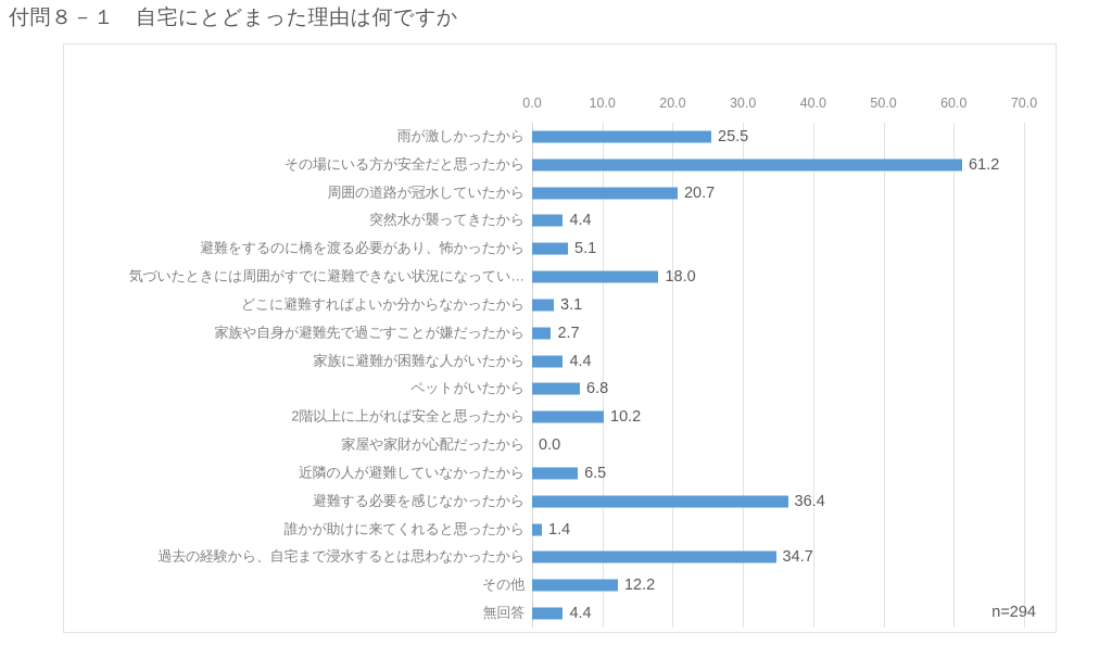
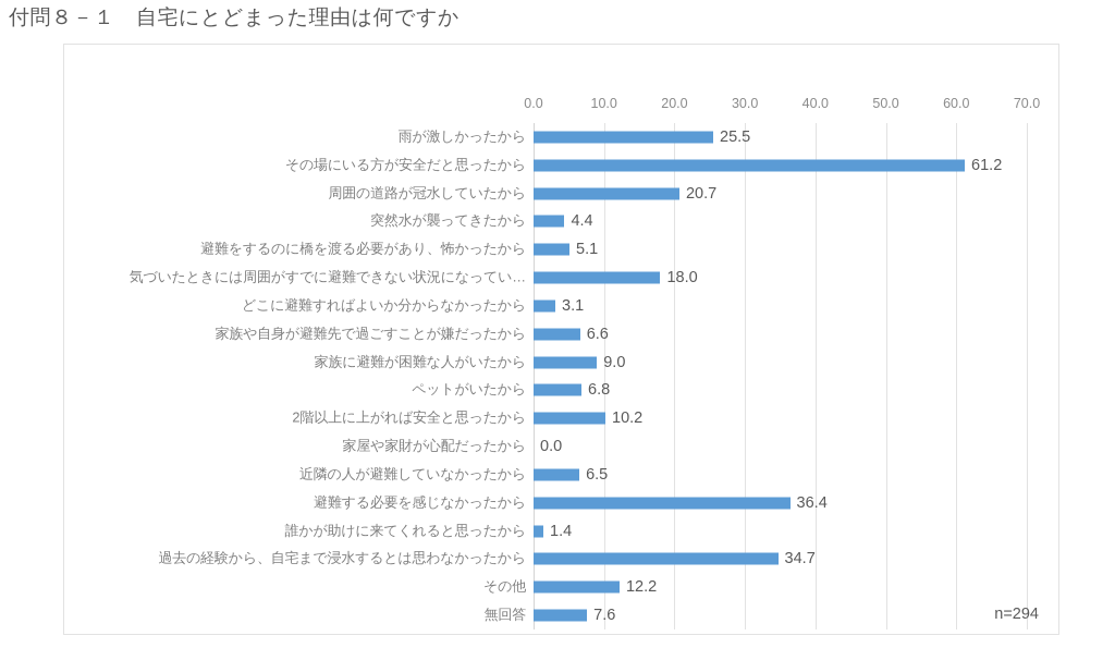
家族や自身が避難先で過ごすことが嫌だったから: 2.7 -> 6.6
家族に避難が困難な人がいたから: 4.4 -> 9.0
無回答: 4.4 -> 7.6
